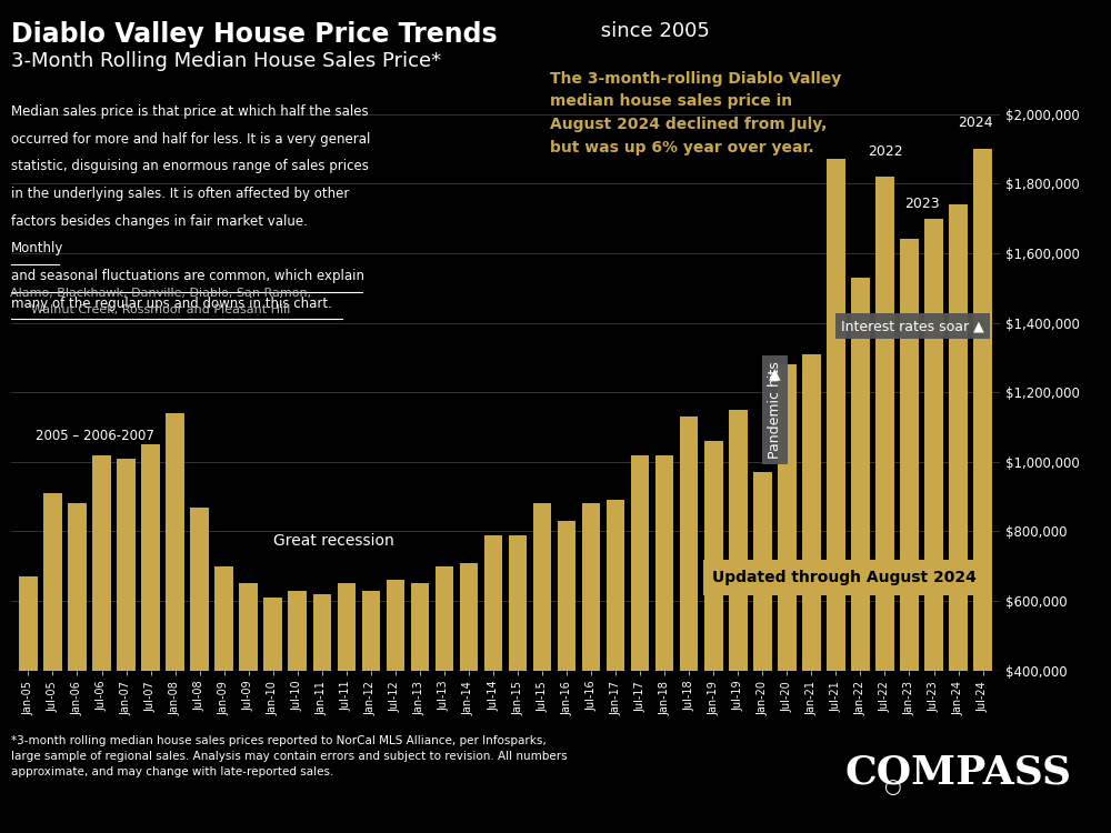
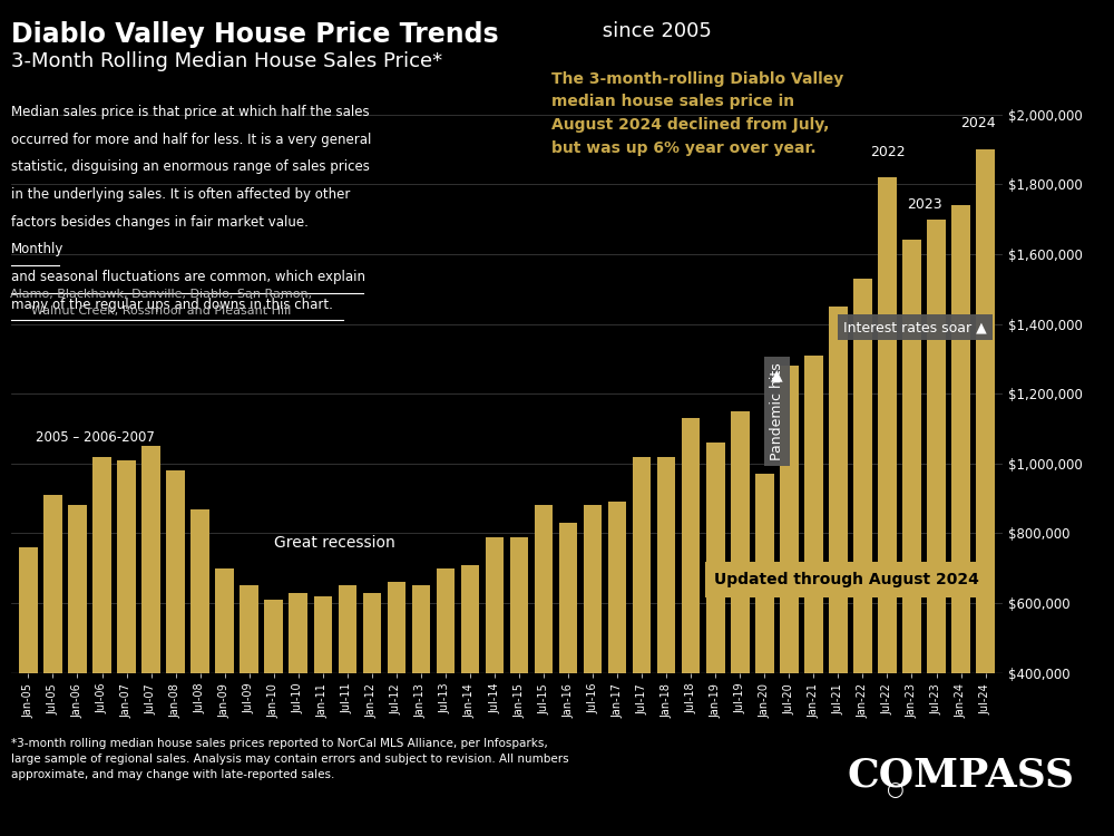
Jan-05: $670,000 -> $760,000
Jan-08: $1,140,000 -> $980,000
Jul-21: $1,870,000 -> $1,450,000
